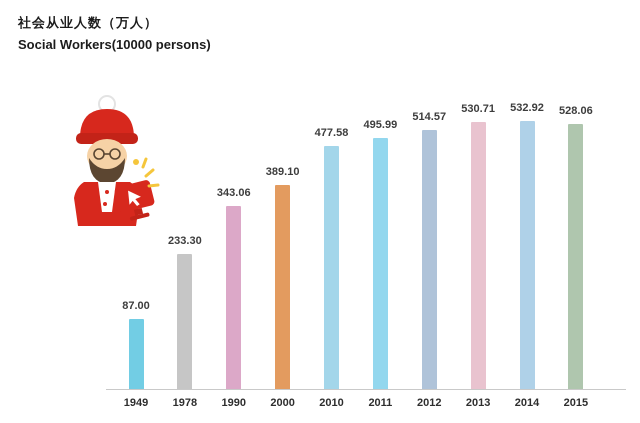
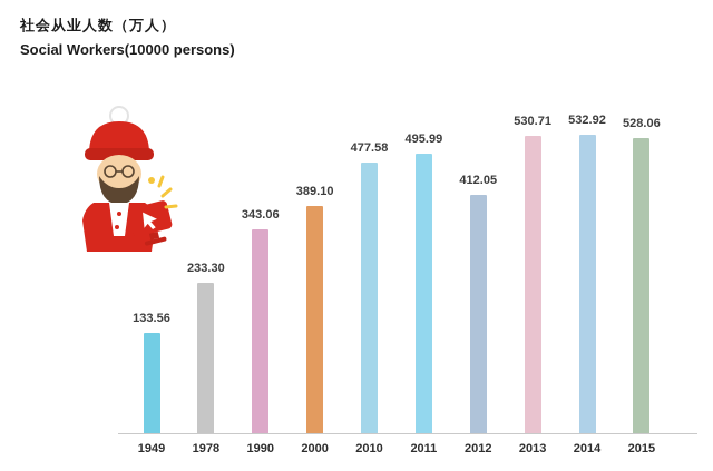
1949: 87.00 -> 133.56
2012: 514.57 -> 412.05
